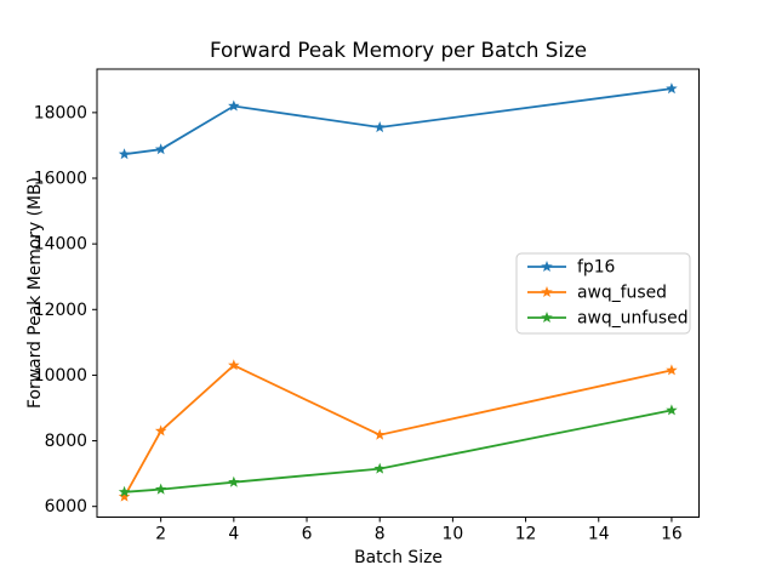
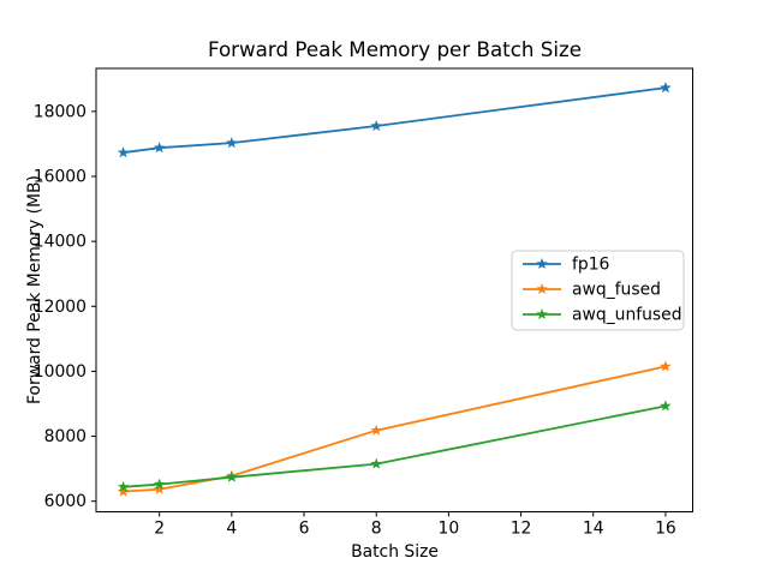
awq_fused/2: 8300 -> 6400
fp16/4: 18200 -> 17000
awq_fused/4: 10300 -> 6800
